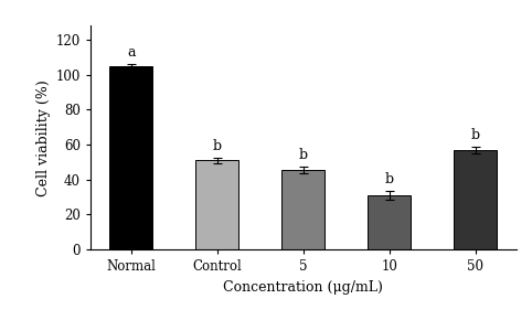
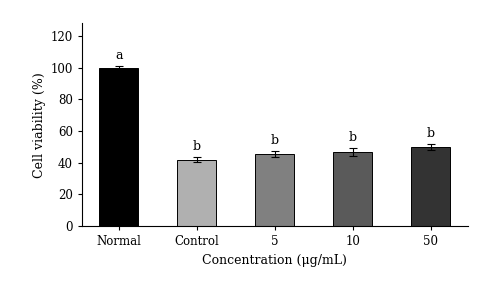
Normal: 105 -> 100
Control: 51 -> 42
10: 31 -> 47
50: 57 -> 50
